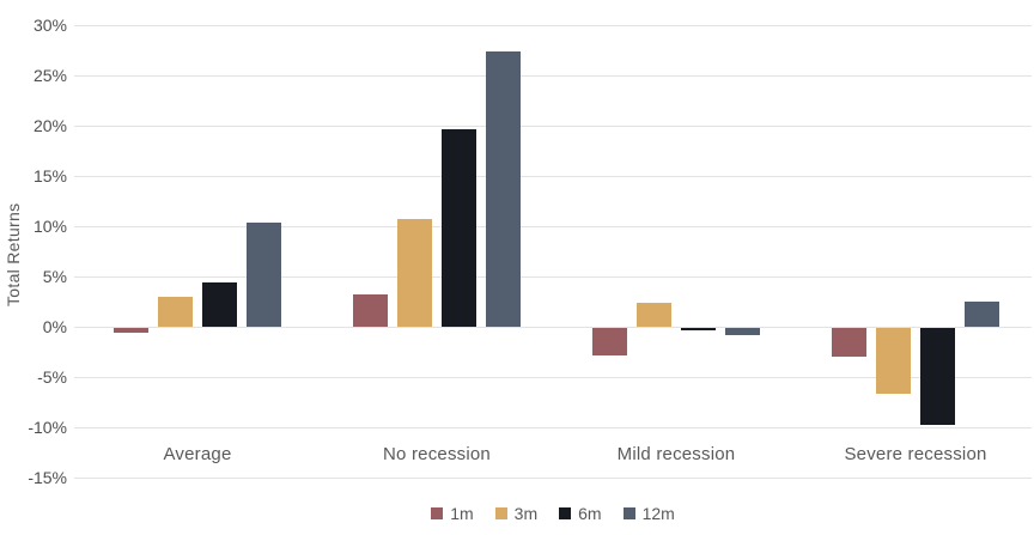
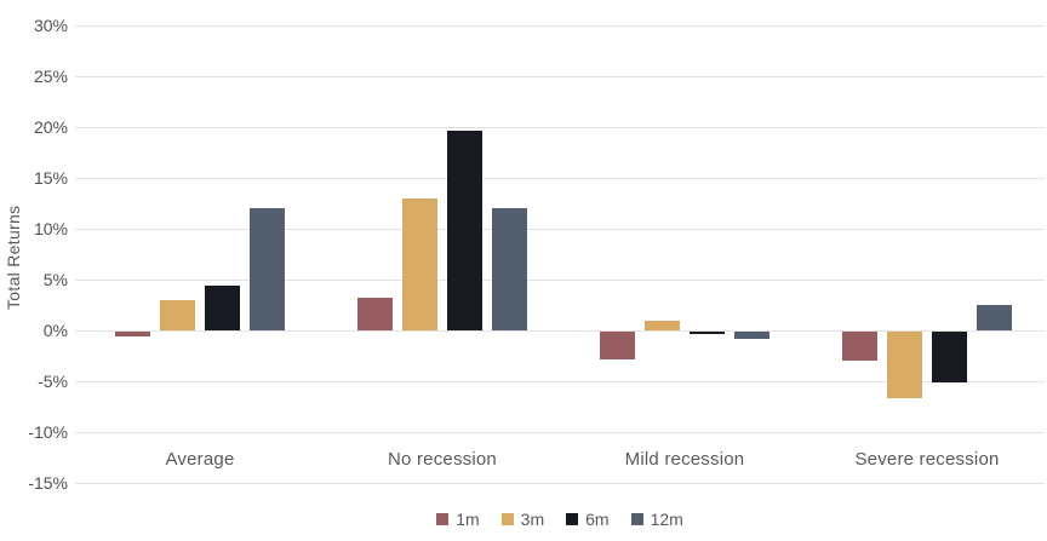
12m/Average: 10% -> 12%
3m/No recession: 11% -> 13%
12m/No recession: 27% -> 12%
3m/Mild recession: 2% -> 1%
6m/Severe recession: -10% -> -5%
